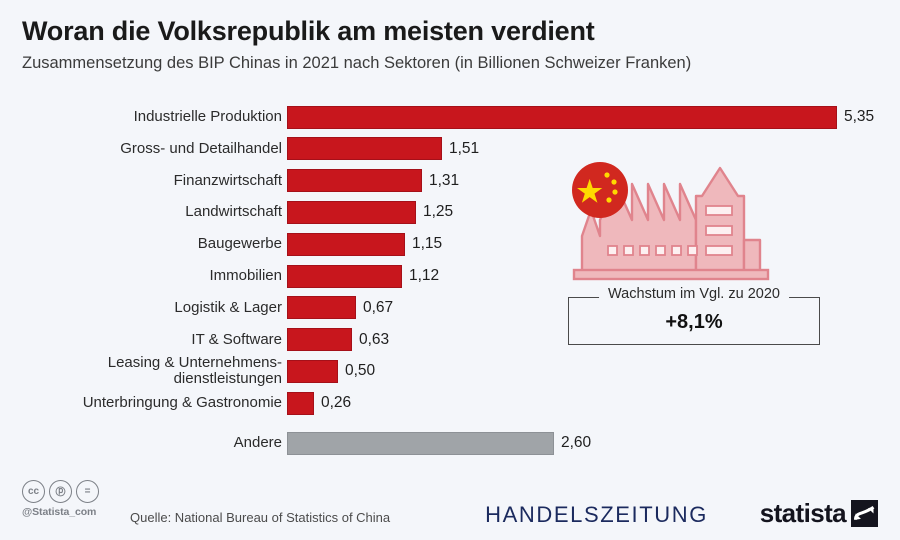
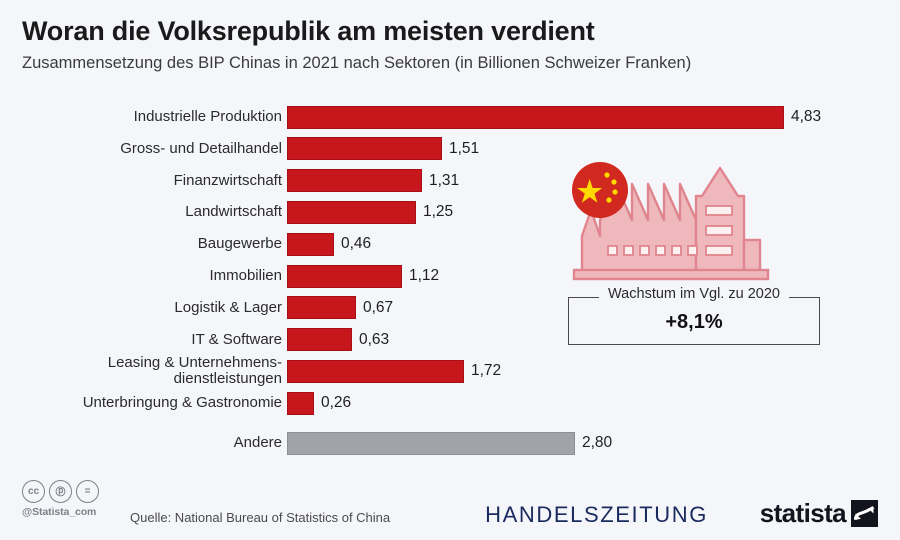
Industrielle Produktion: 5,35 -> 4,83
Baugewerbe: 1,15 -> 0,46
Leasing & Unternehmens- dienstleistungen: 0,50 -> 1,72
Andere: 2,60 -> 2,80
